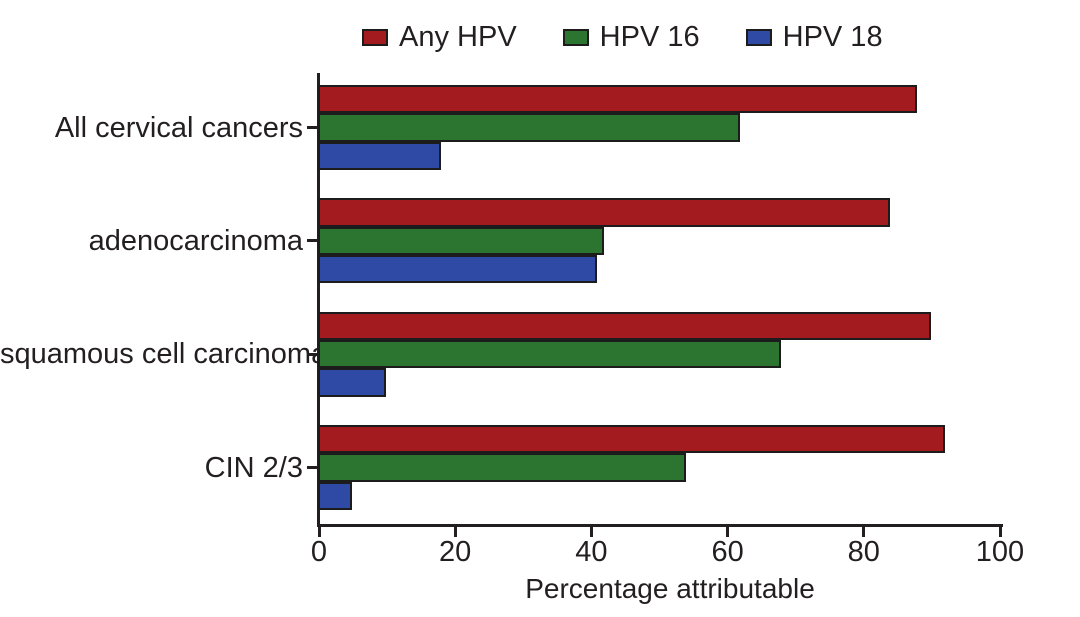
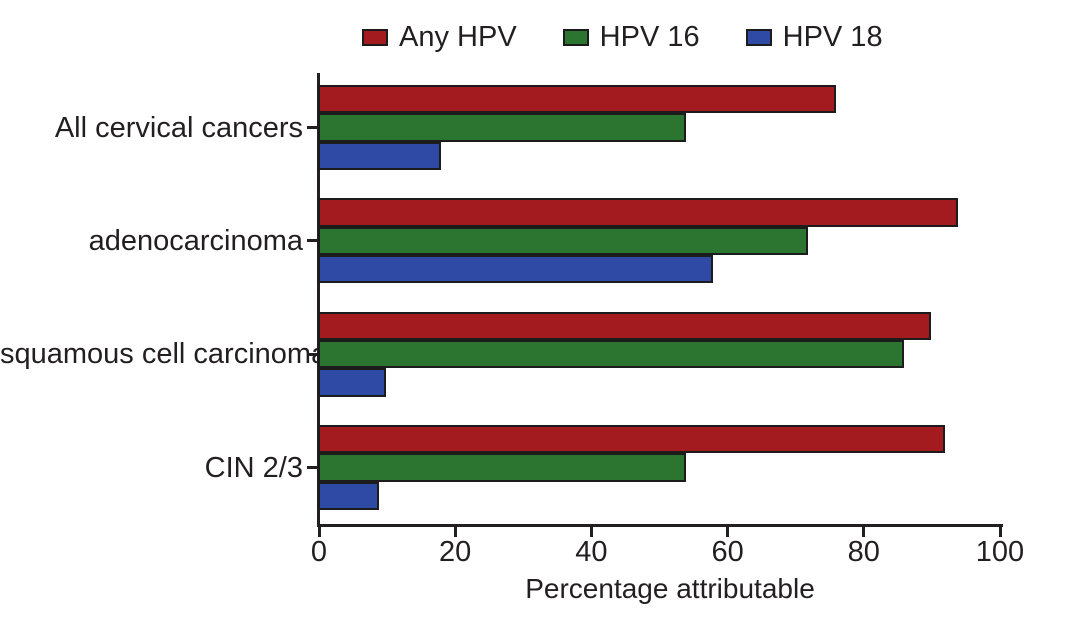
Any HPV/All cervical cancers: 88 -> 76
HPV 16/All cervical cancers: 62 -> 54
Any HPV/adenocarcinoma: 84 -> 94
HPV 16/adenocarcinoma: 42 -> 72
HPV 18/adenocarcinoma: 41 -> 58
HPV 16/squamous cell carcinoma: 68 -> 86
HPV 18/CIN 2/3: 5 -> 9
